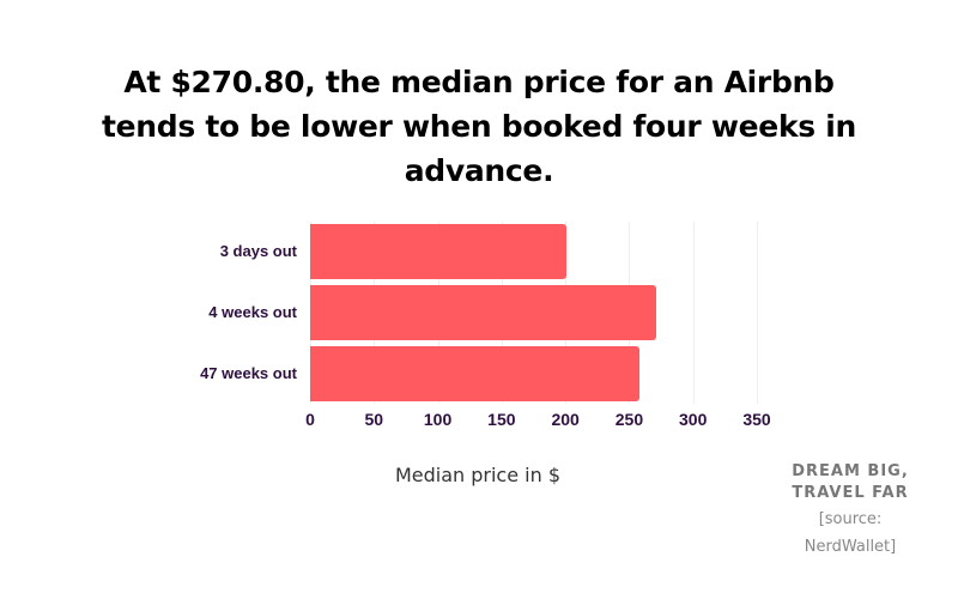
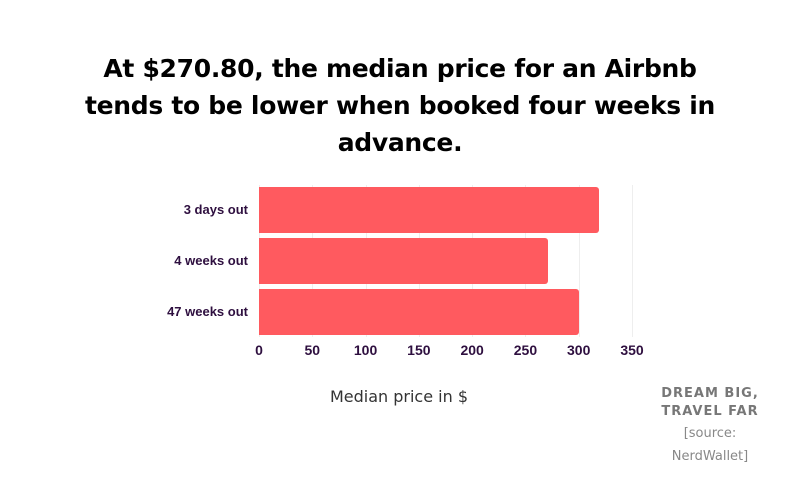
3 days out: 201 -> 319
47 weeks out: 258 -> 300
